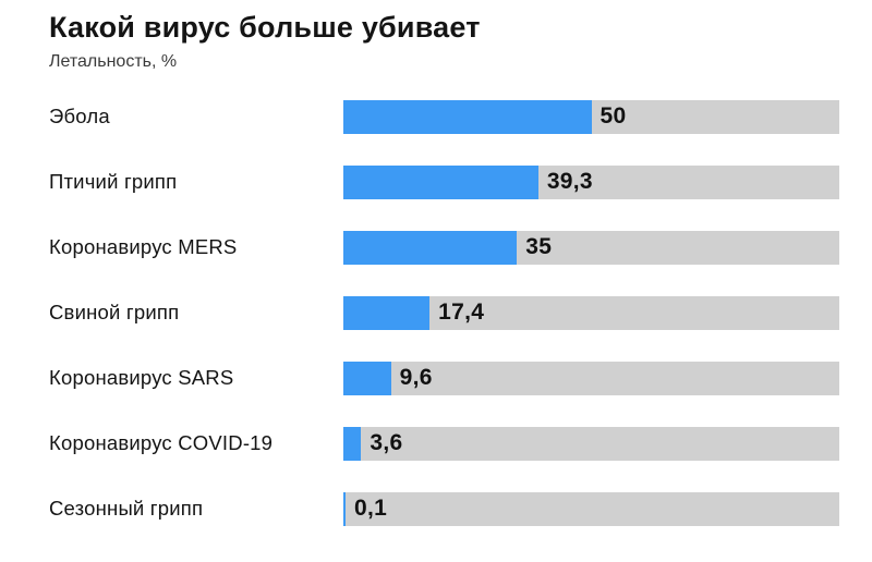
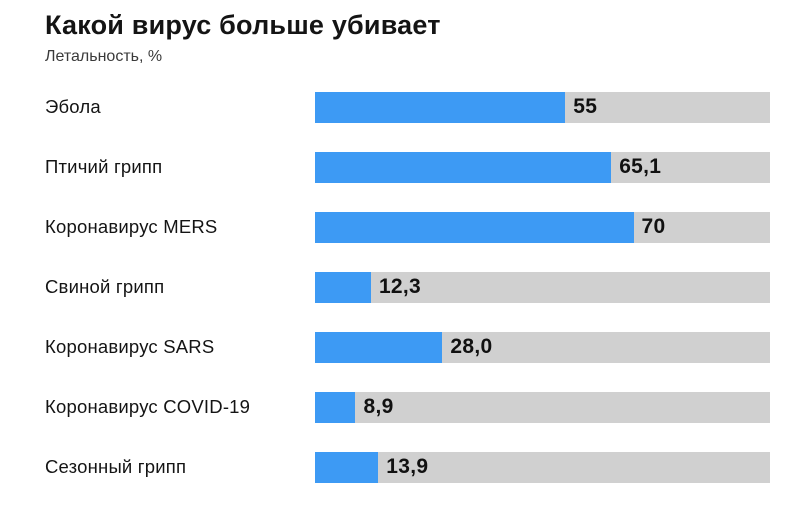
Эбола: 50 -> 55
Птичий грипп: 39,3 -> 65,1
Коронавирус MERS: 35 -> 70
Свиной грипп: 17,4 -> 12,3
Коронавирус SARS: 9,6 -> 28,0
Коронавирус COVID-19: 3,6 -> 8,9
Сезонный грипп: 0,1 -> 13,9
